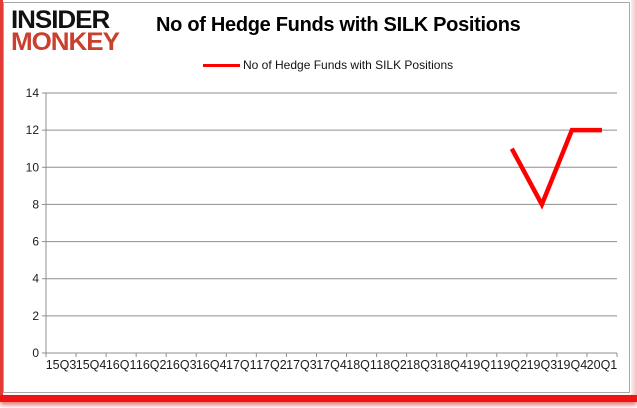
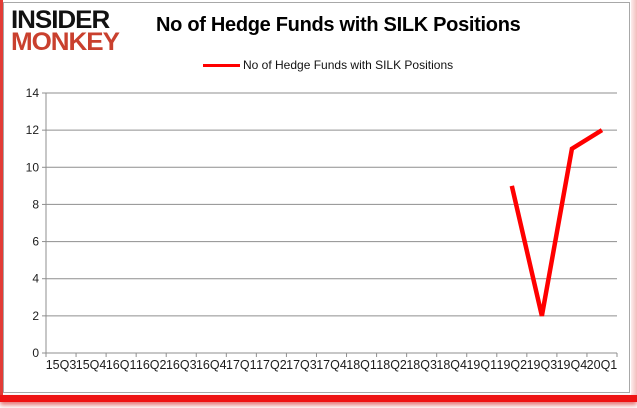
19Q2: 11 -> 9
19Q3: 8 -> 2
19Q4: 12 -> 11
